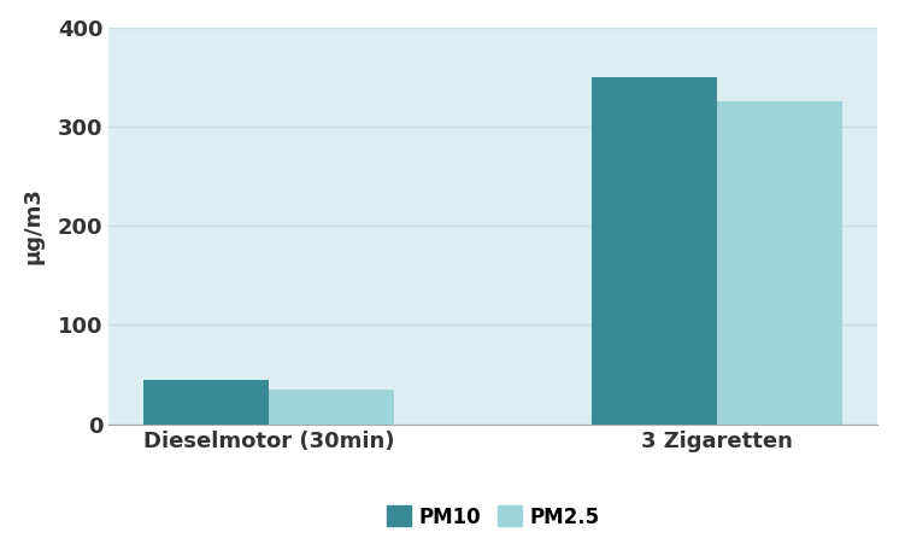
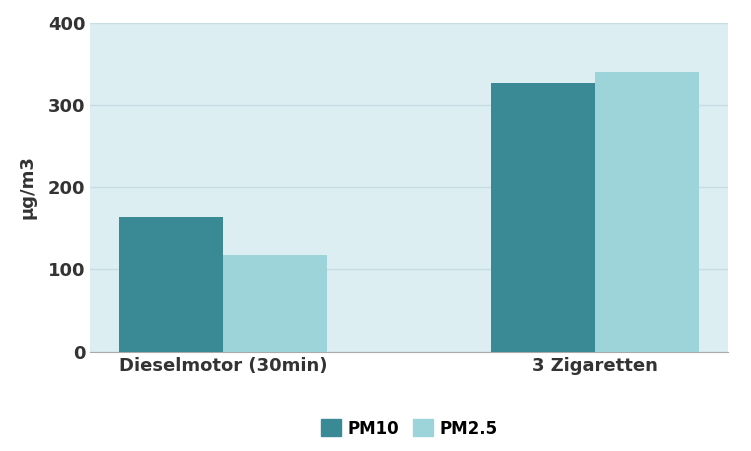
PM10/Dieselmotor (30min): 45 -> 164
PM2.5/Dieselmotor (30min): 35 -> 118
PM10/3 Zigaretten: 350 -> 326
PM2.5/3 Zigaretten: 325 -> 340
